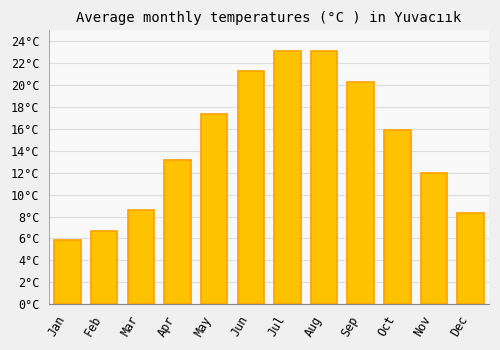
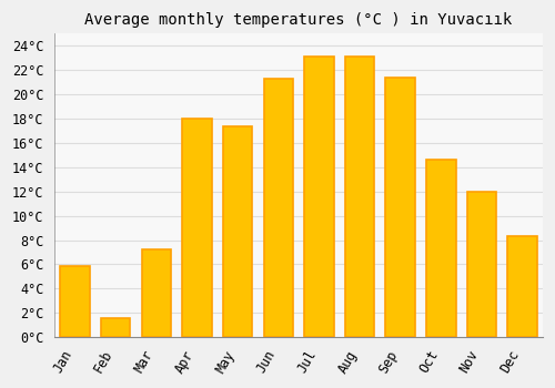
Feb: 6.7°C -> 1.6°C
Mar: 8.6°C -> 7.2°C
Apr: 13.2°C -> 18.0°C
Sep: 20.3°C -> 21.4°C
Oct: 15.9°C -> 14.6°C
